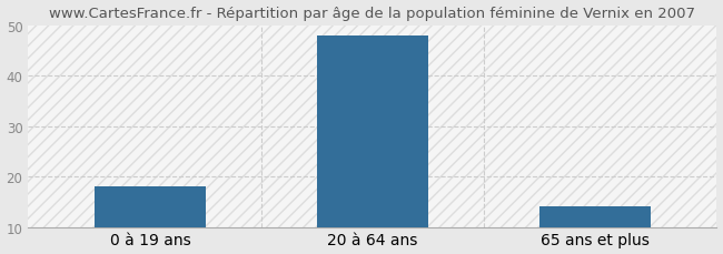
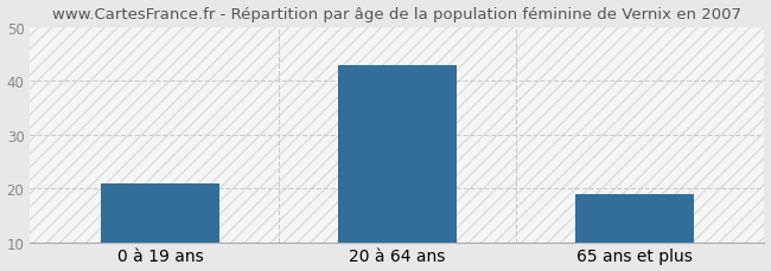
0 à 19 ans: 18 -> 21
20 à 64 ans: 48 -> 43
65 ans et plus: 14 -> 19
